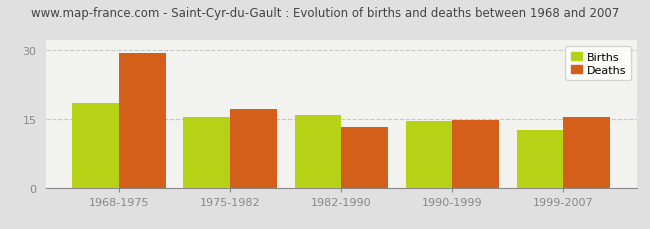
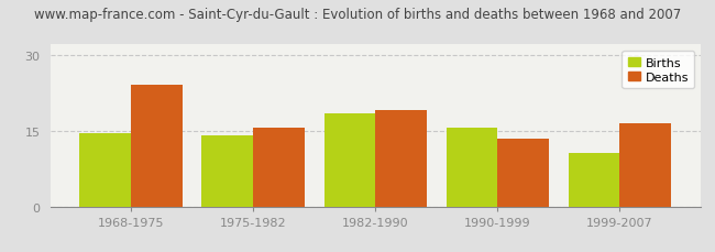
Births/1968-1975: 18.5 -> 14.5
Deaths/1968-1975: 29.3 -> 24.0
Births/1975-1982: 15.3 -> 14.0
Deaths/1975-1982: 17.0 -> 15.5
Births/1982-1990: 15.8 -> 18.5
Deaths/1982-1990: 13.1 -> 19.0
Births/1990-1999: 14.4 -> 15.5
Deaths/1990-1999: 14.8 -> 13.5
Births/1999-2007: 12.6 -> 10.5
Deaths/1999-2007: 15.4 -> 16.5
